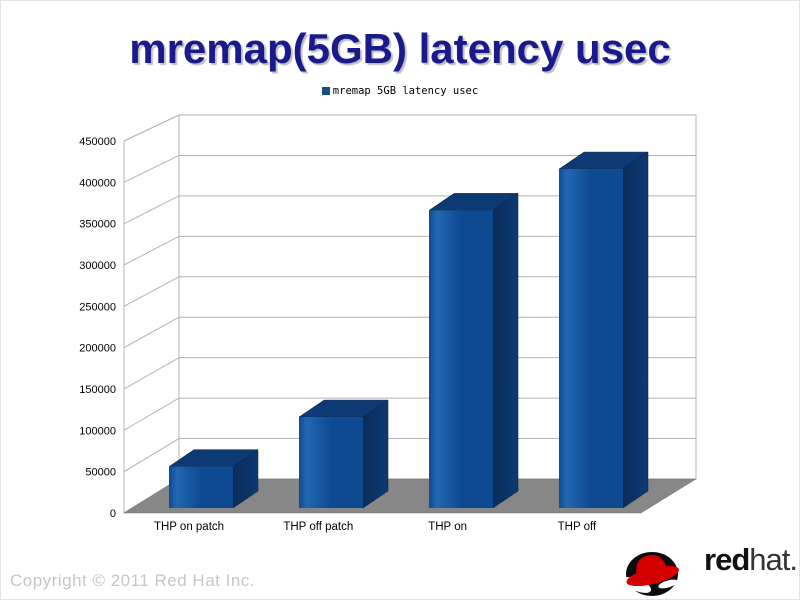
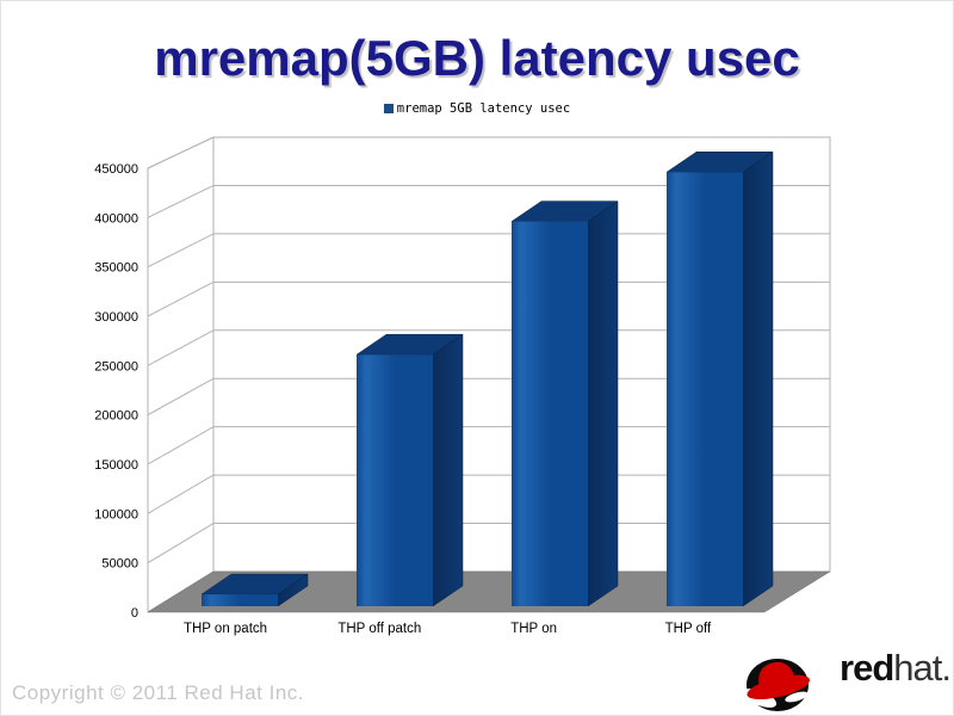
THP on patch: 50000 -> 10000
THP off patch: 110000 -> 260000
THP on: 360000 -> 390000
THP off: 410000 -> 440000
